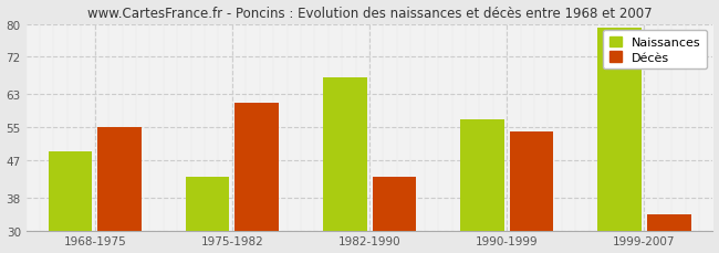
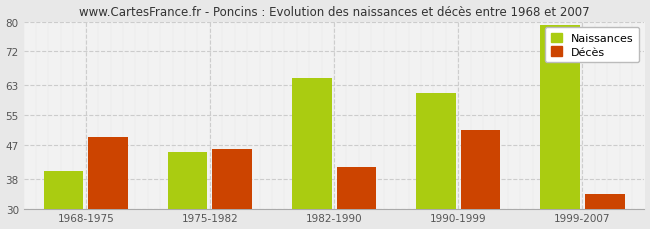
Naissances/1968-1975: 49 -> 40
Décès/1968-1975: 55 -> 49
Naissances/1975-1982: 43 -> 45
Décès/1975-1982: 61 -> 46
Naissances/1982-1990: 67 -> 65
Décès/1982-1990: 43 -> 41
Naissances/1990-1999: 57 -> 61
Décès/1990-1999: 54 -> 51
